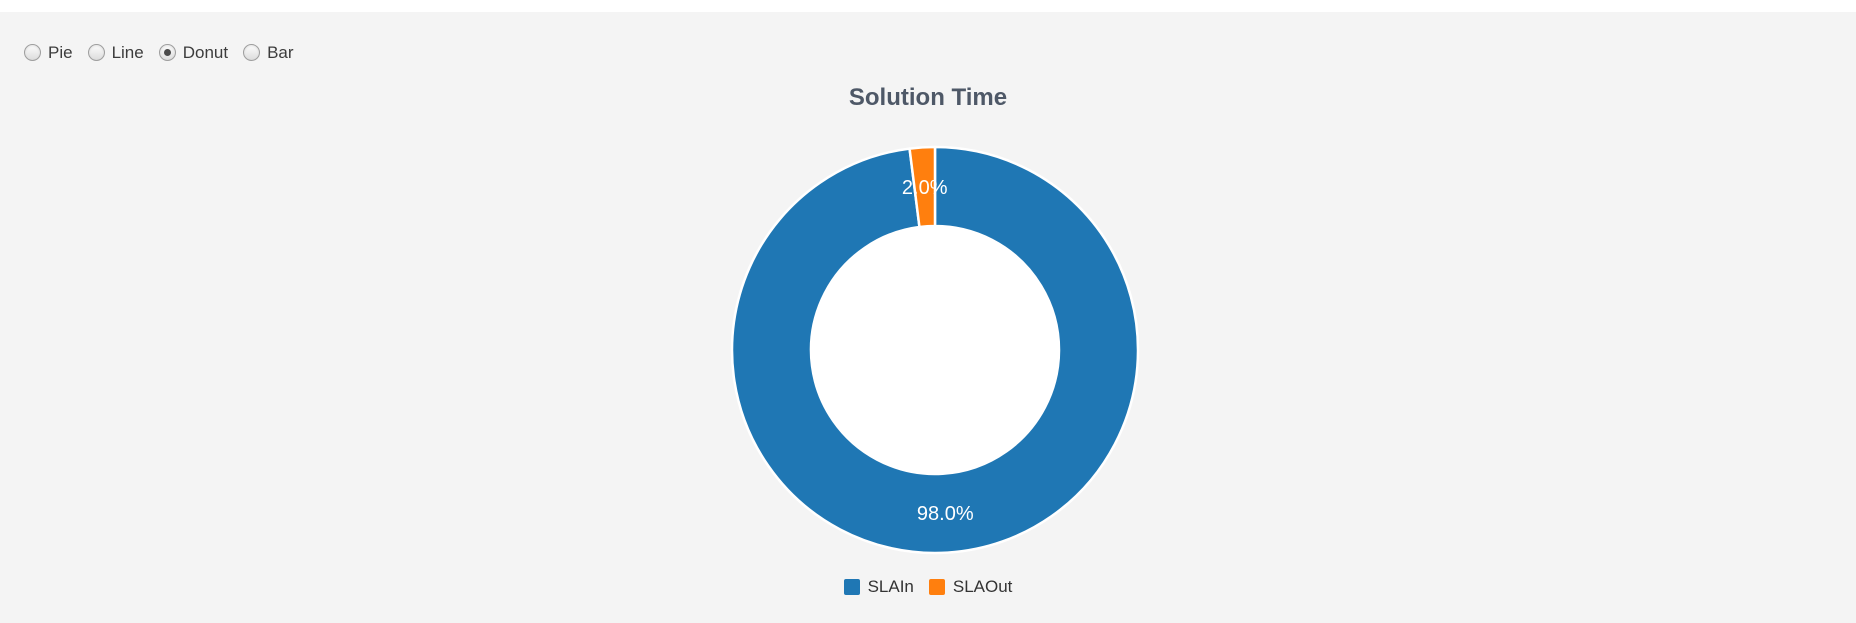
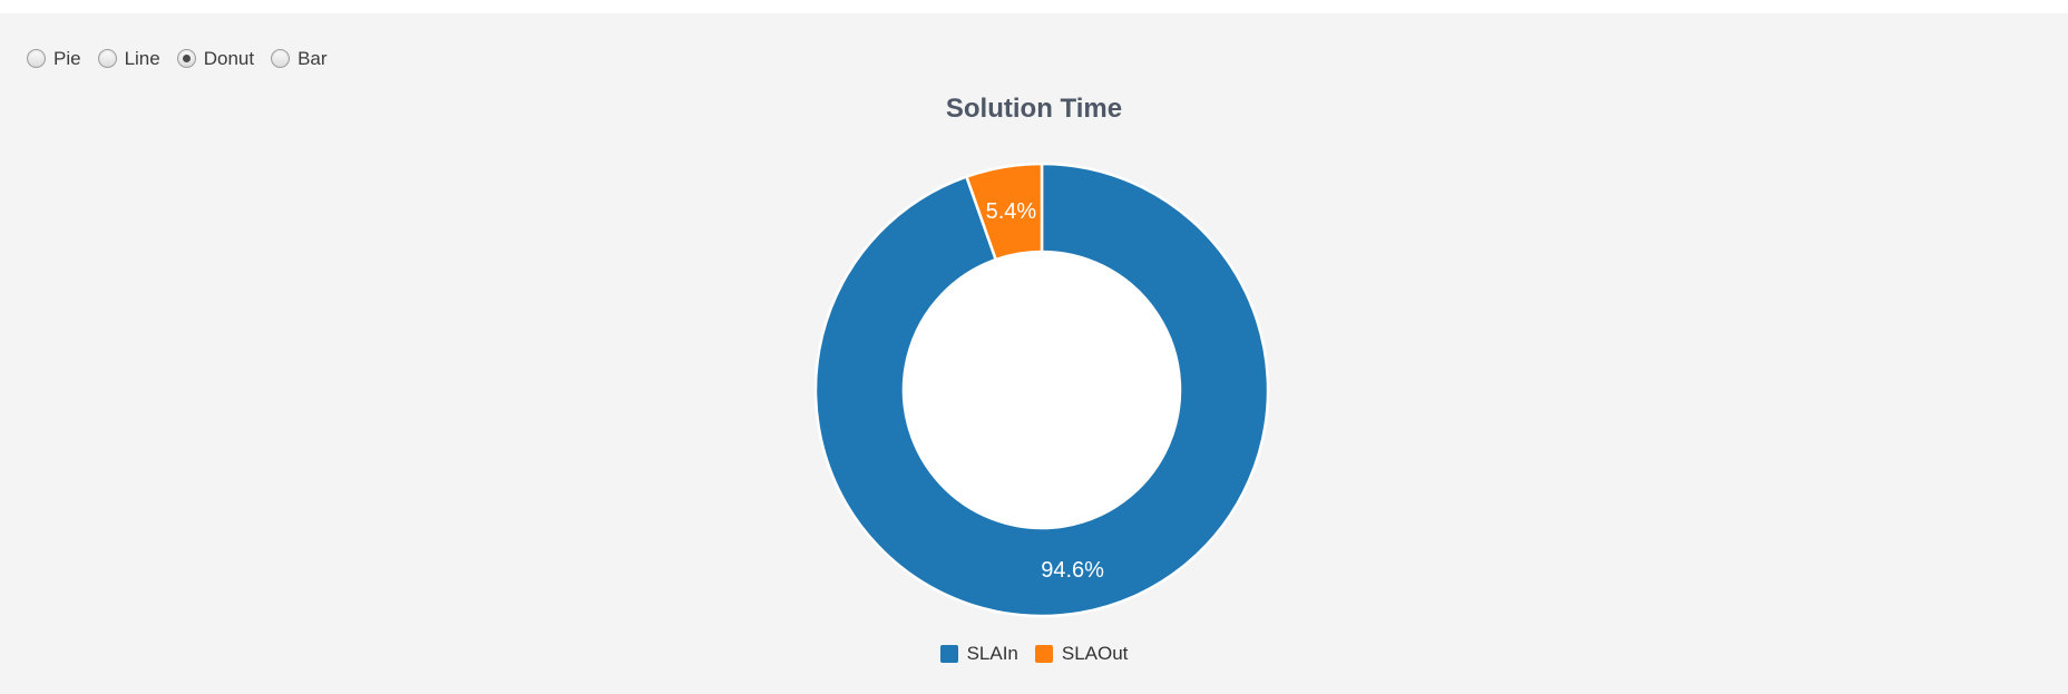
SLAIn: 98.0% -> 94.6%
SLAOut: 2.0% -> 5.4%
